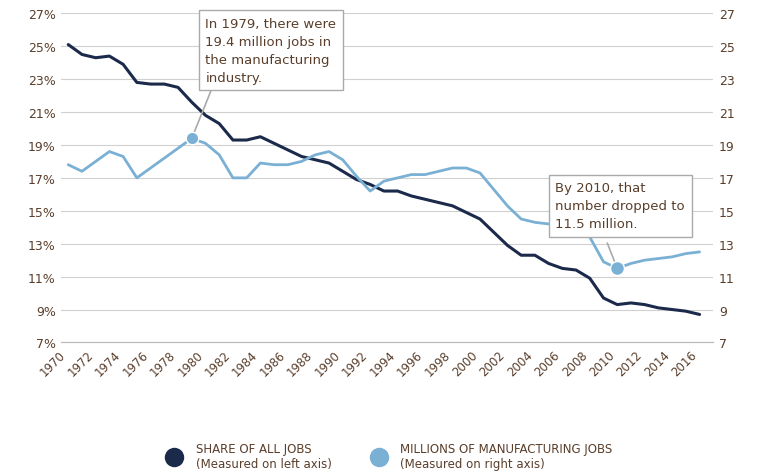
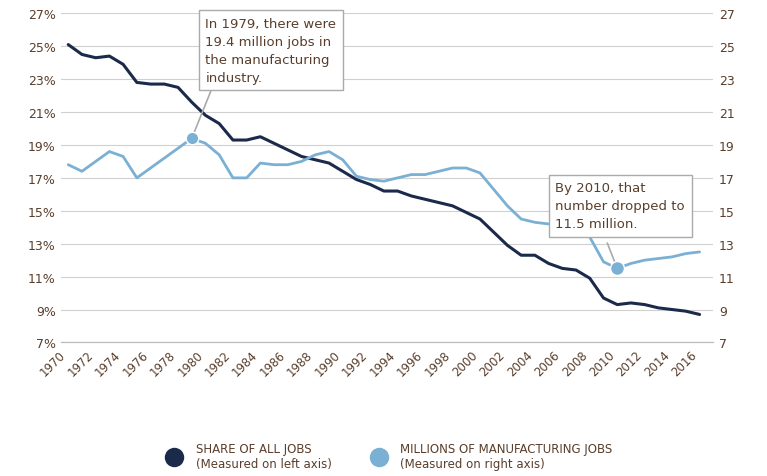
MILLIONS OF MANUFACTURING JOBS (Measured on right axis)/1992: 16.2 -> 16.9
